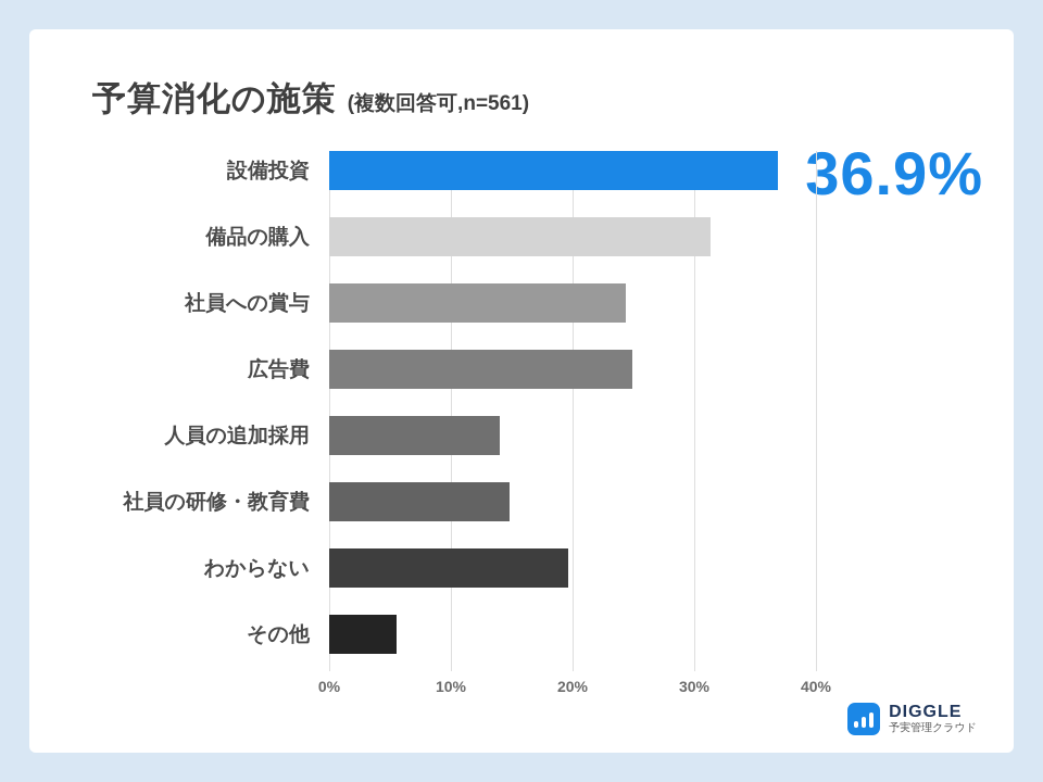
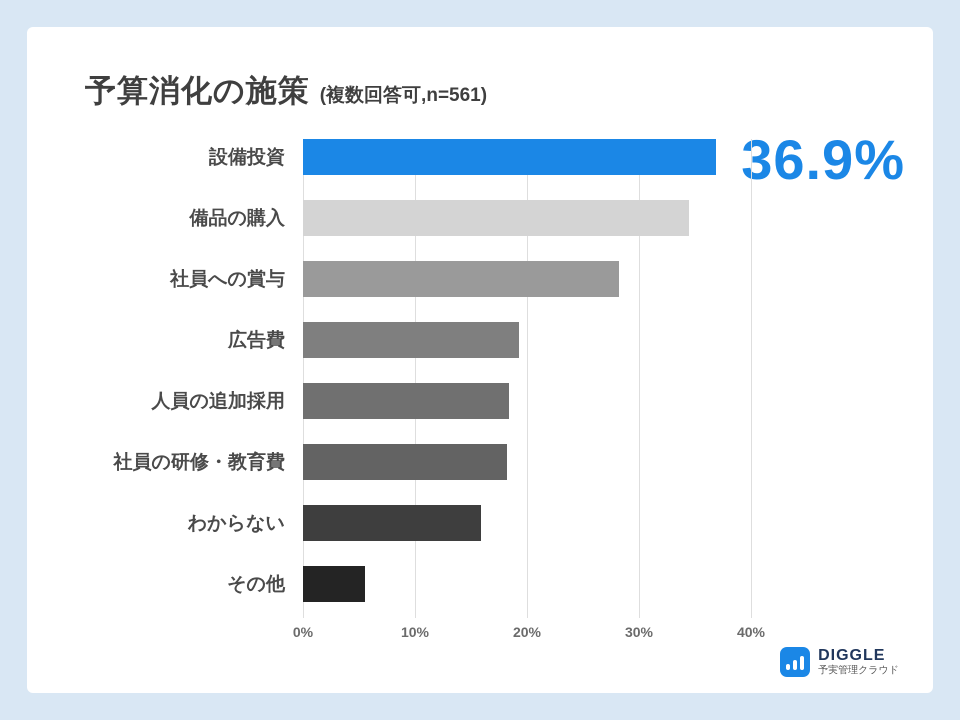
備品の購入: 31.3% -> 34.5%
社員への賞与: 24.4% -> 28.2%
広告費: 24.9% -> 19.3%
人員の追加採用: 14.0% -> 18.4%
社員の研修・教育費: 14.8% -> 18.2%
わからない: 19.6% -> 15.9%
